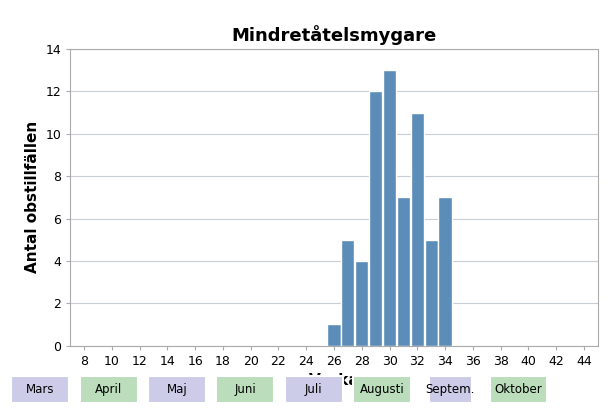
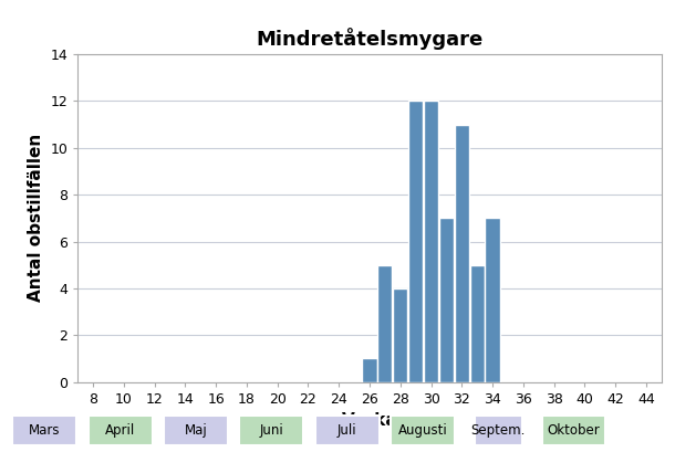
30: 13 -> 12
